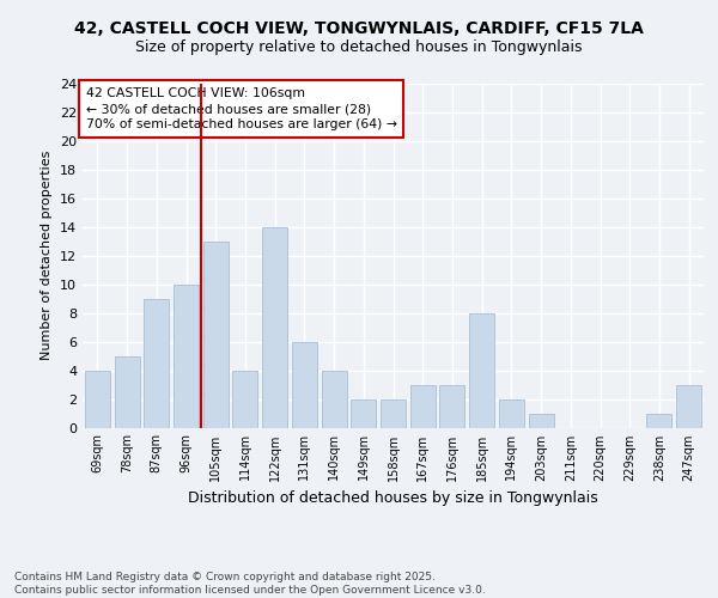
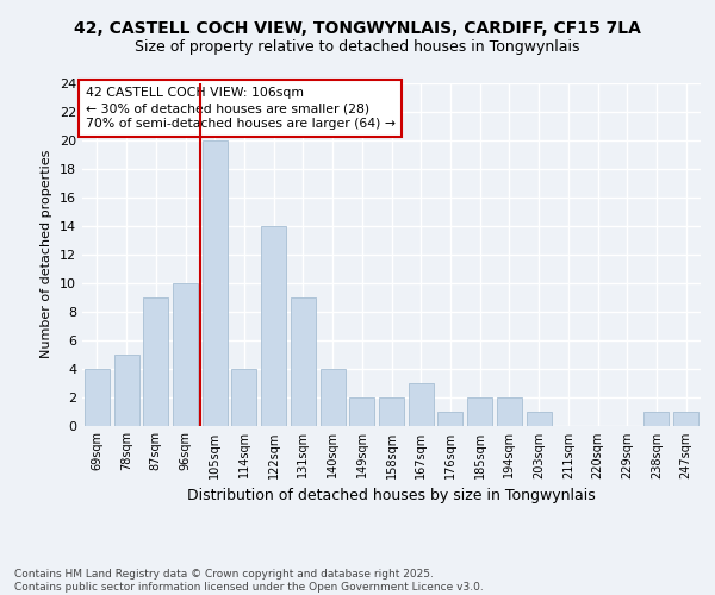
105sqm: 13 -> 20
131sqm: 6 -> 9
176sqm: 3 -> 1
185sqm: 8 -> 2
247sqm: 3 -> 1
